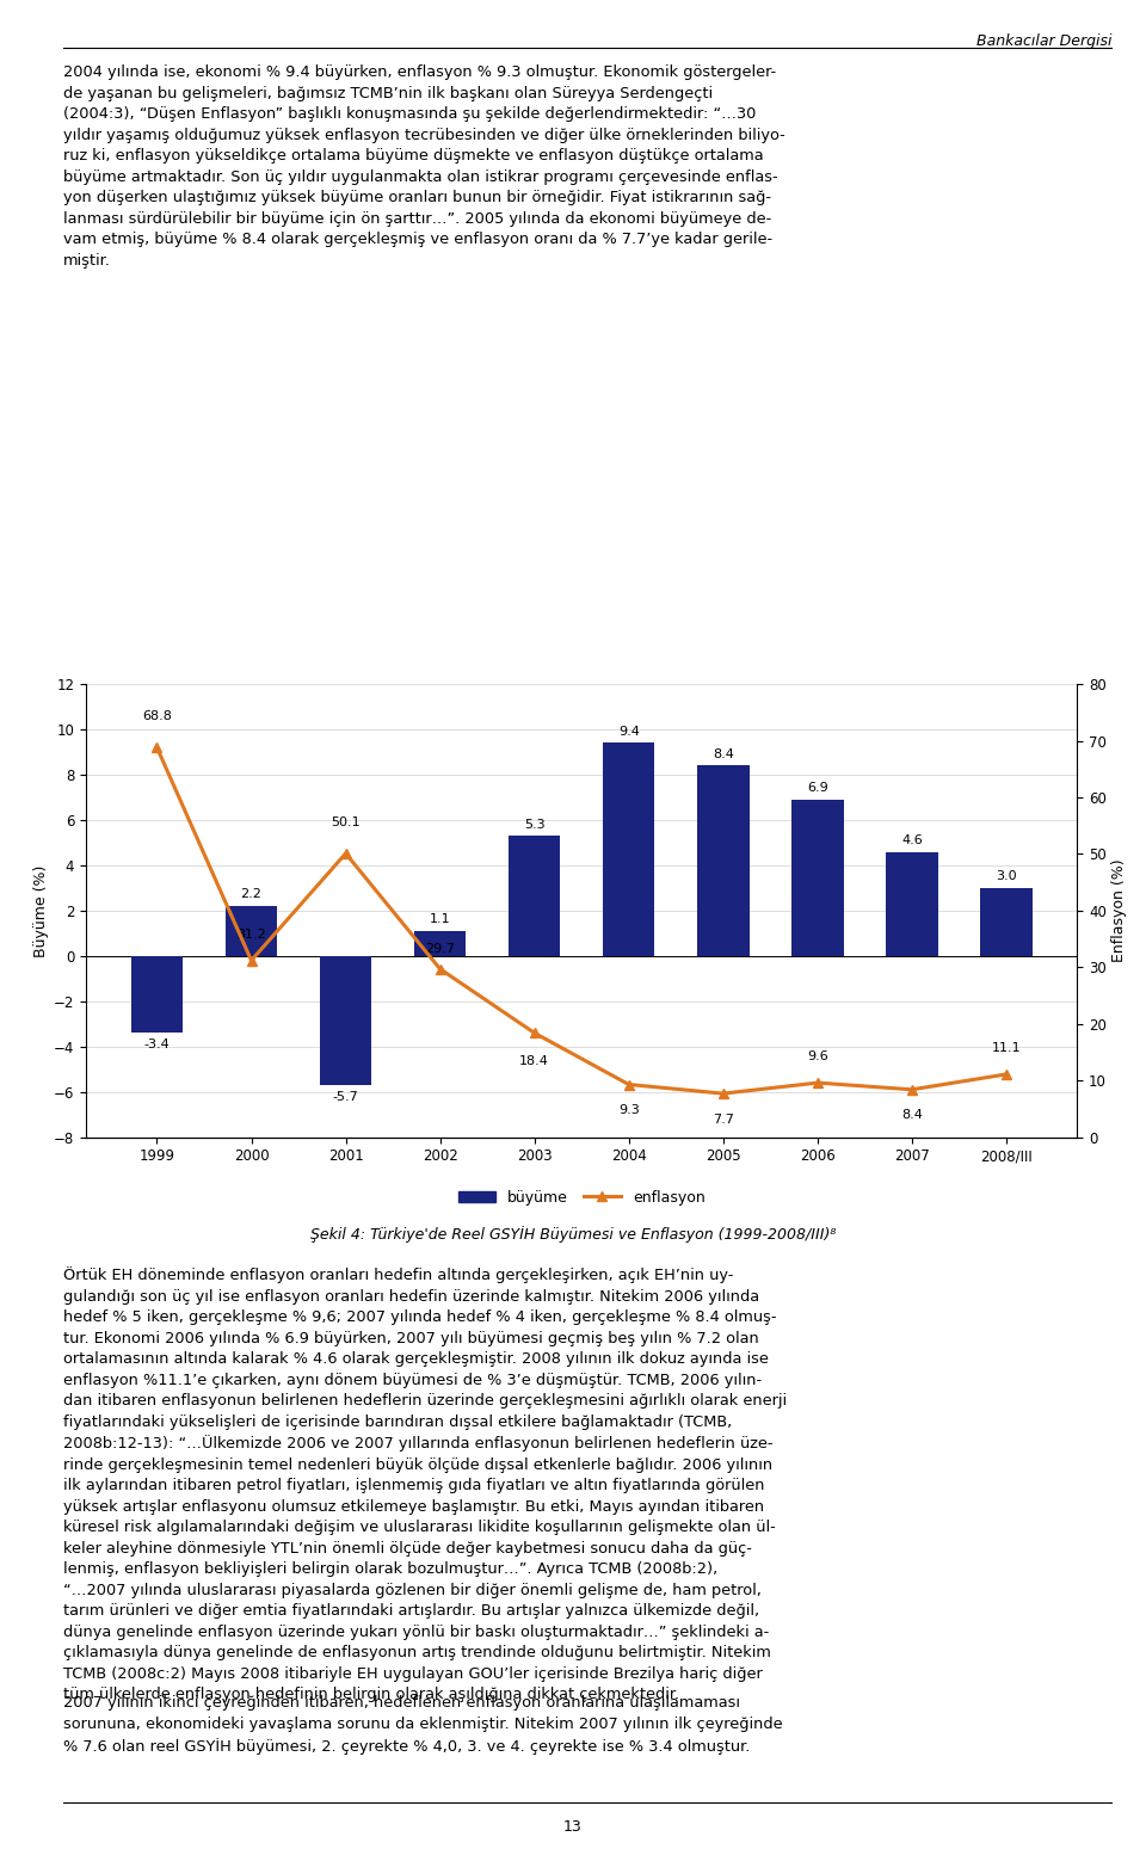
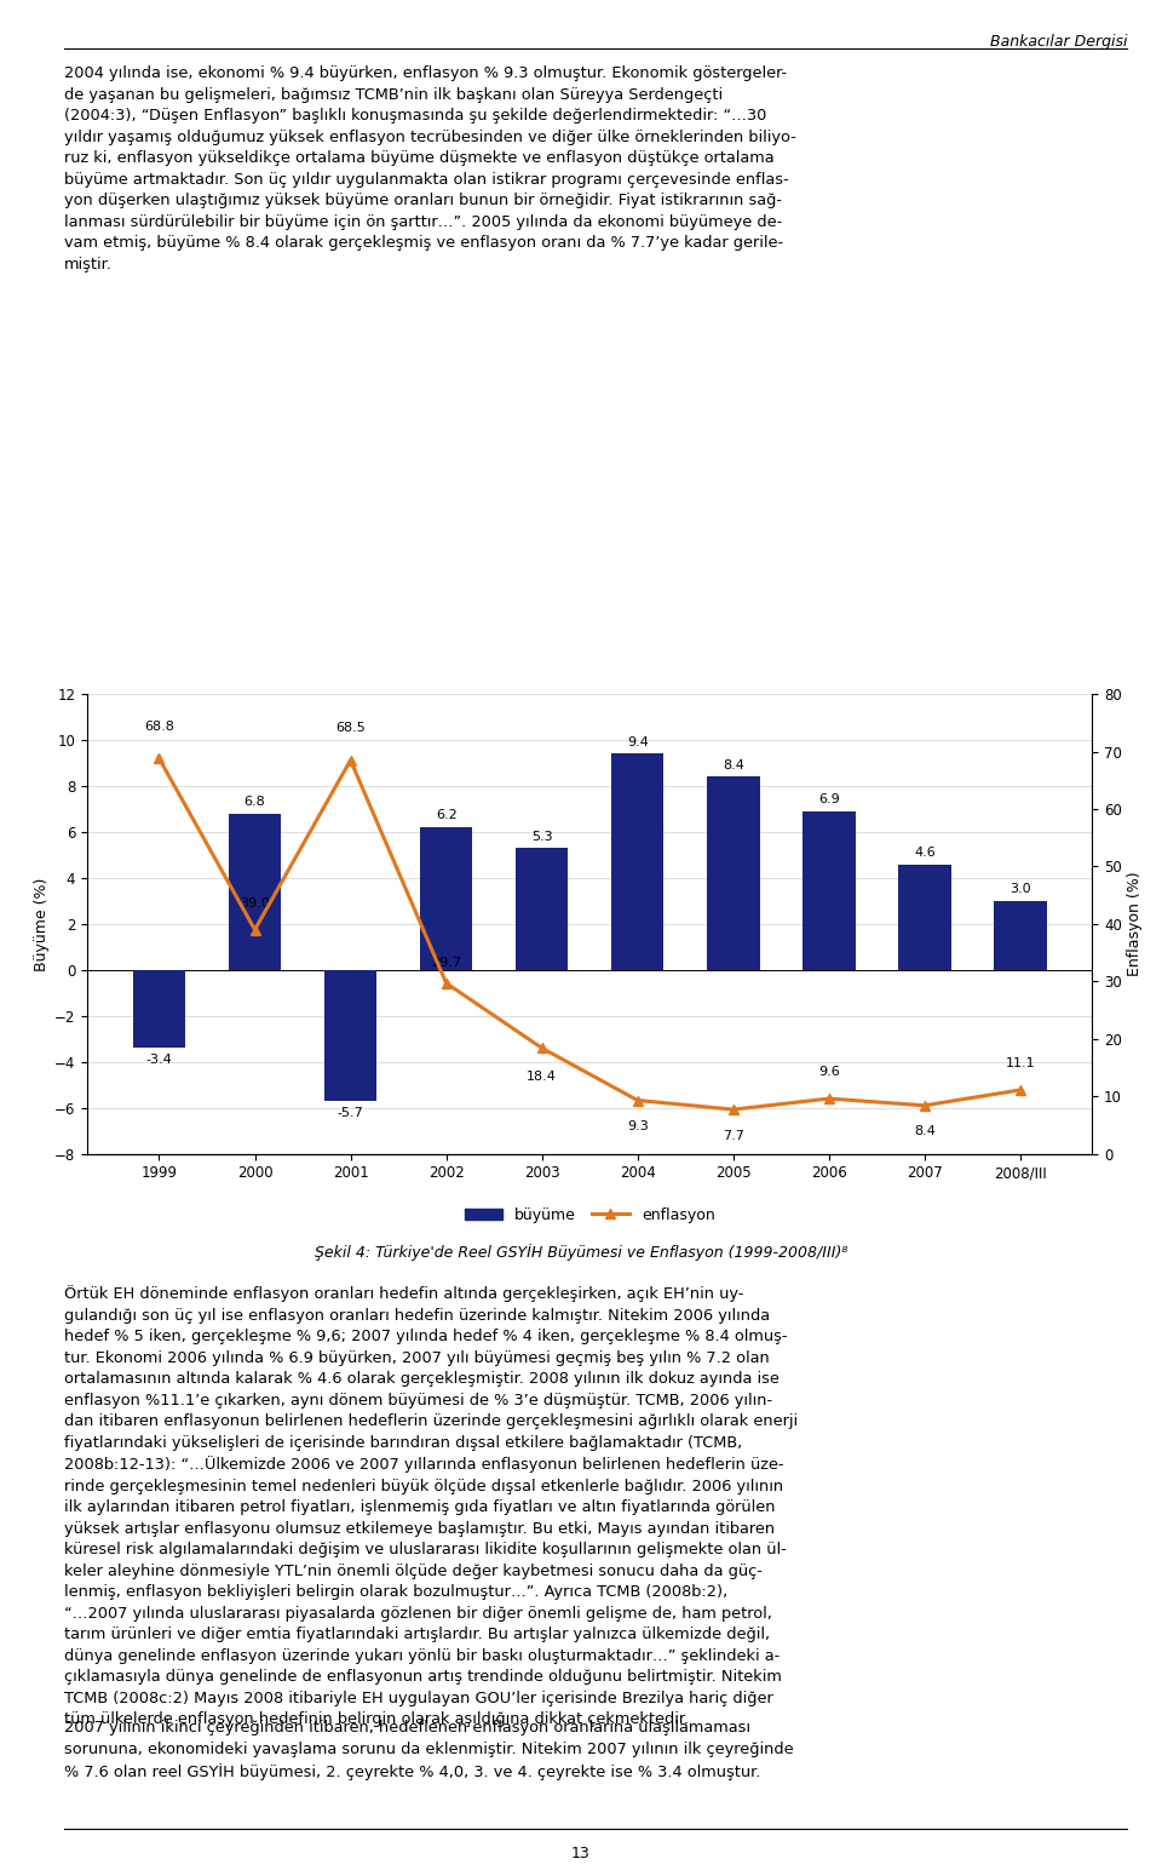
büyüme/2000: 2.2 -> 6.8
enflasyon/2000: 31.2 -> 39.0
enflasyon/2001: 50.1 -> 68.5
büyüme/2002: 1.1 -> 6.2
